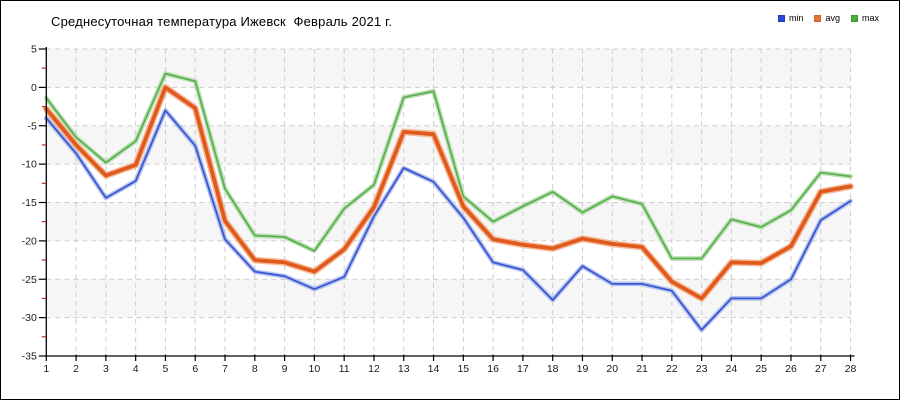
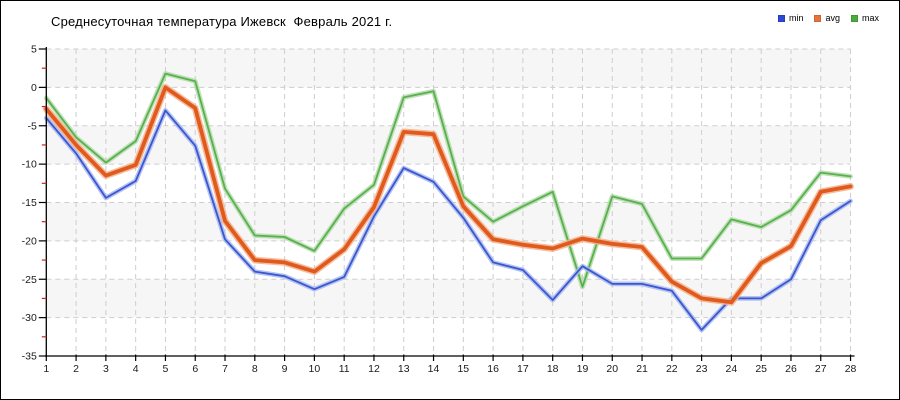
max/19: -16 -> -26
avg/24: -23 -> -28
